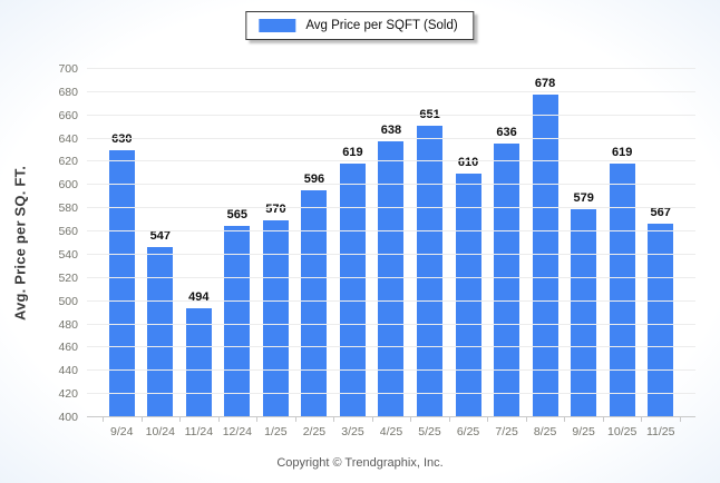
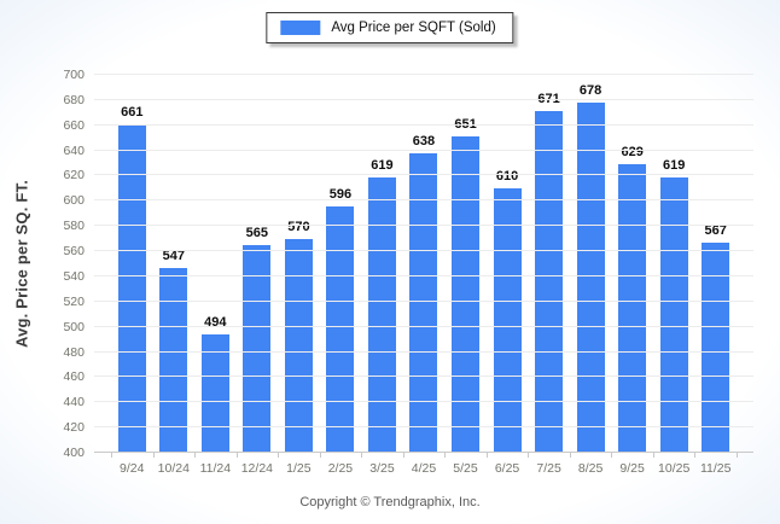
9/24: 630 -> 661
7/25: 636 -> 671
9/25: 579 -> 629
